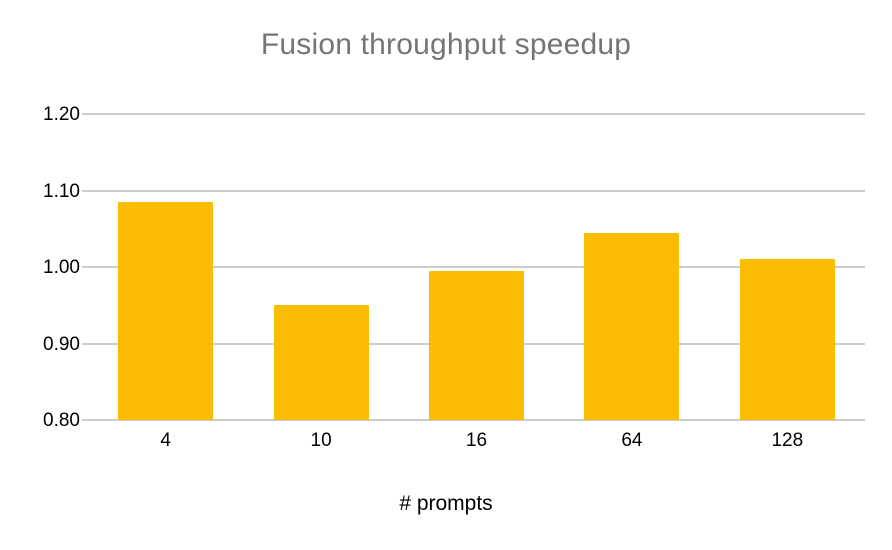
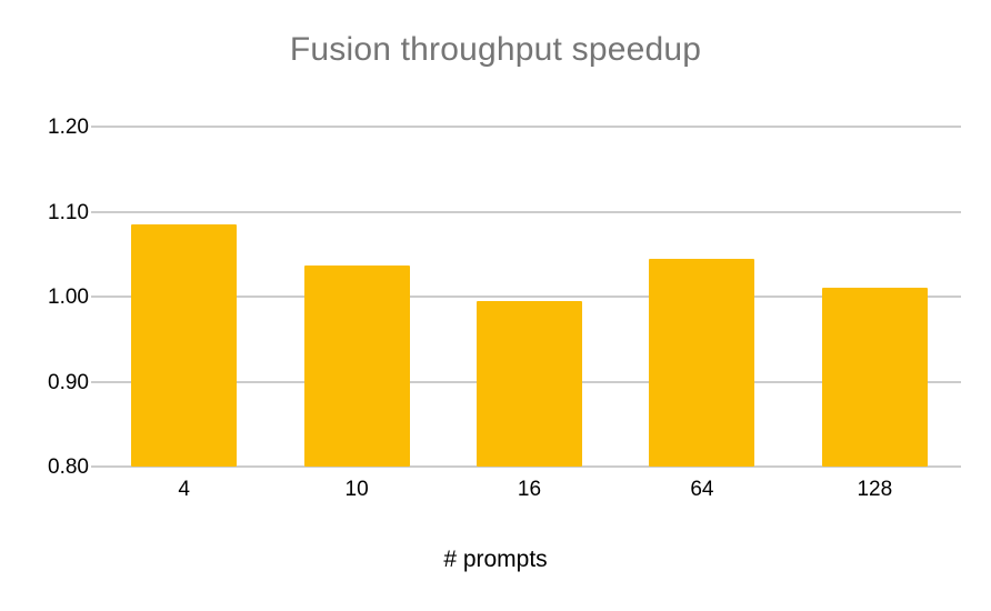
10: 0.95 -> 1.04
